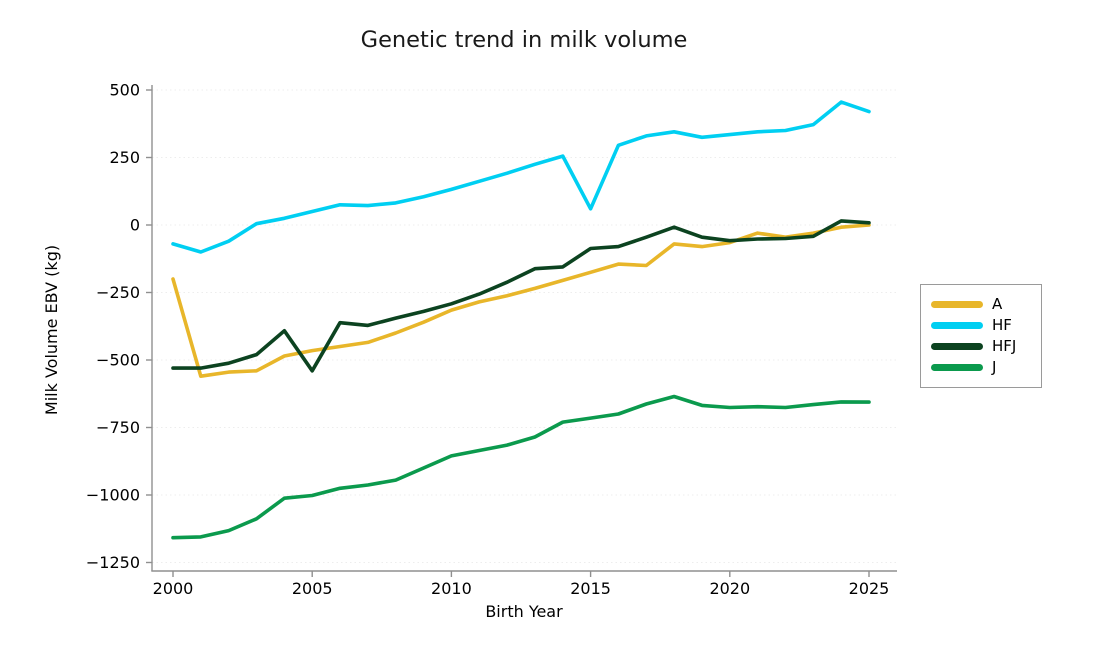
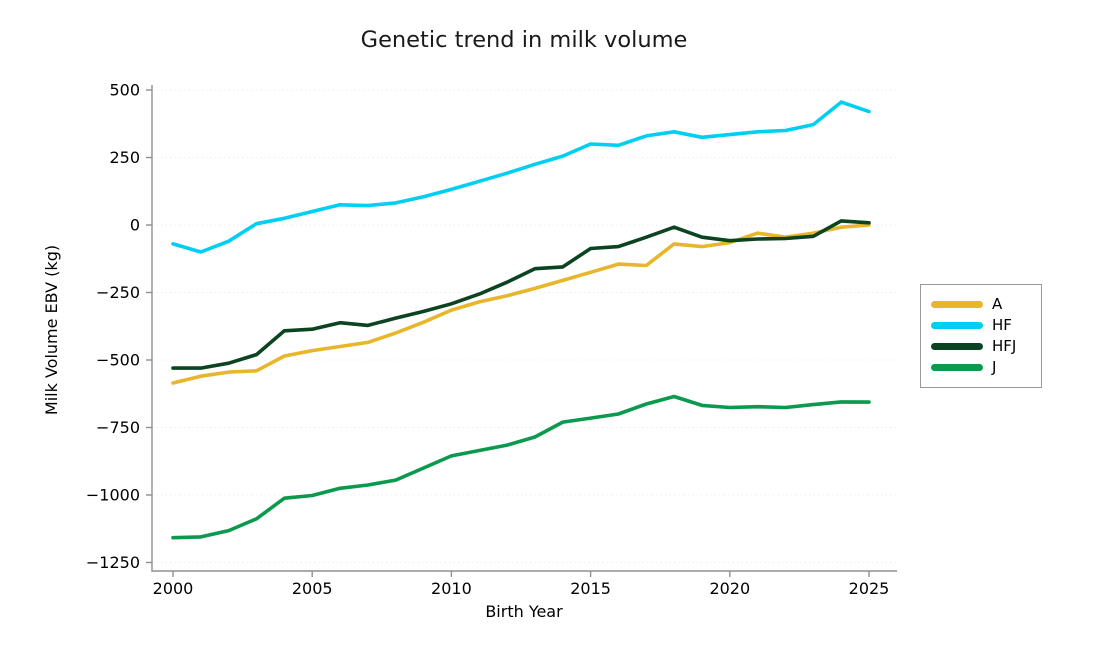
A/2000: -200 -> -580
HFJ/2005: -540 -> -390
HF/2015: 60 -> 300
